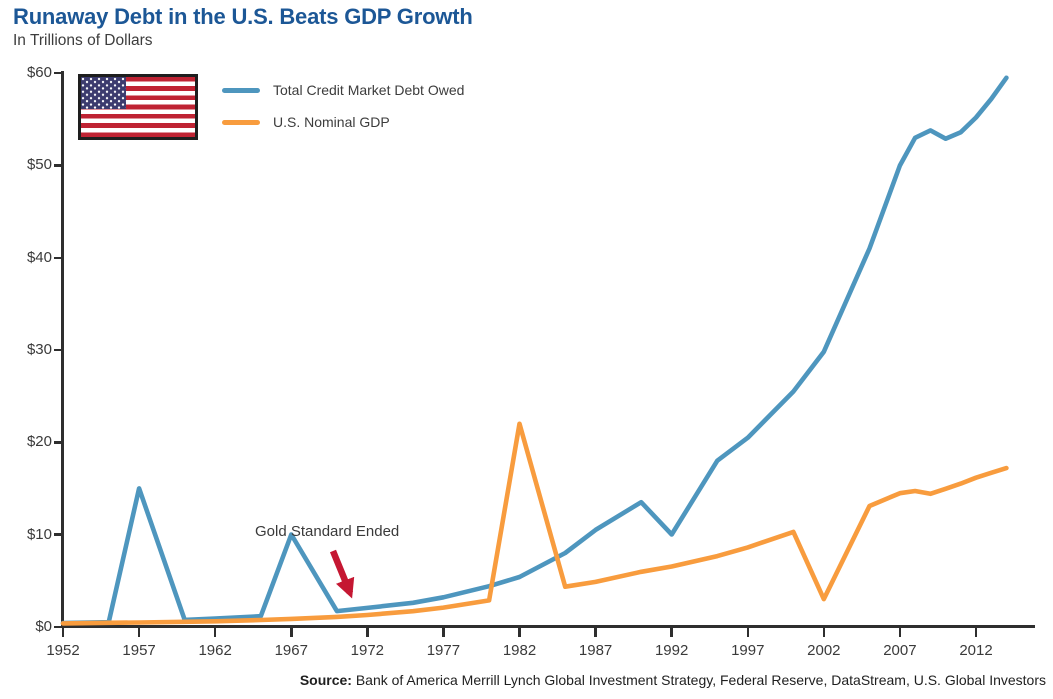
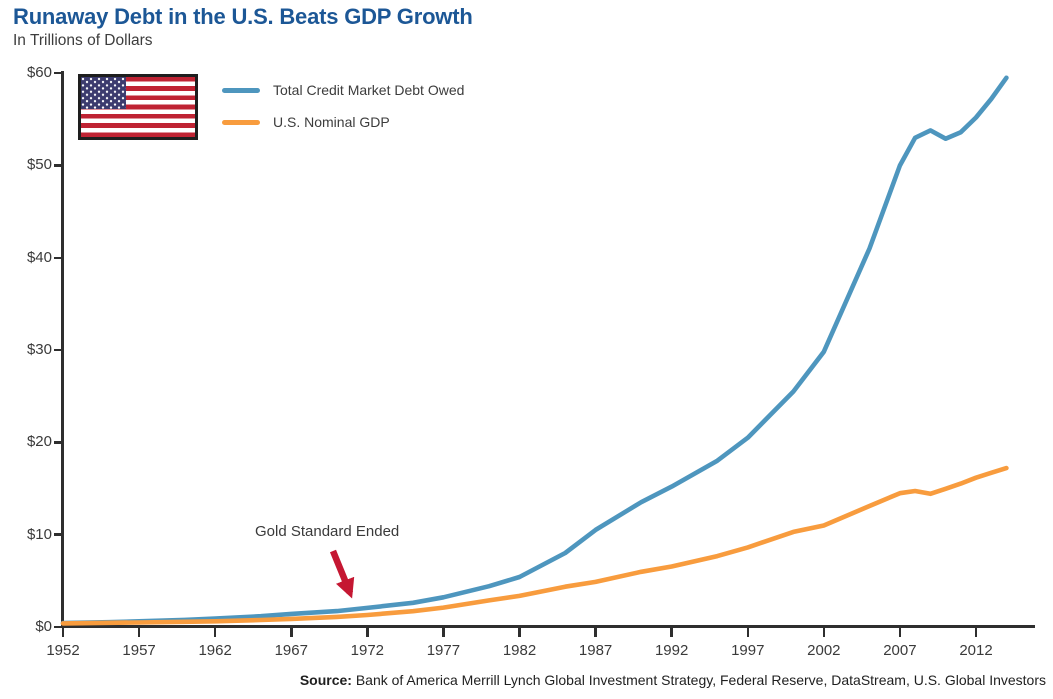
Total Credit Market Debt Owed/1957: $15 -> $1
Total Credit Market Debt Owed/1967: $10 -> $1
U.S. Nominal GDP/1982: $22 -> $3
Total Credit Market Debt Owed/1992: $10 -> $15
U.S. Nominal GDP/2002: $3 -> $11
